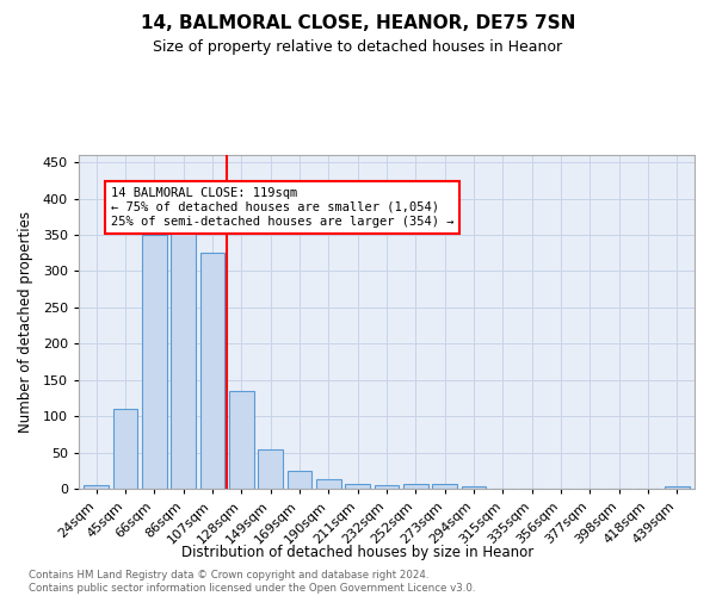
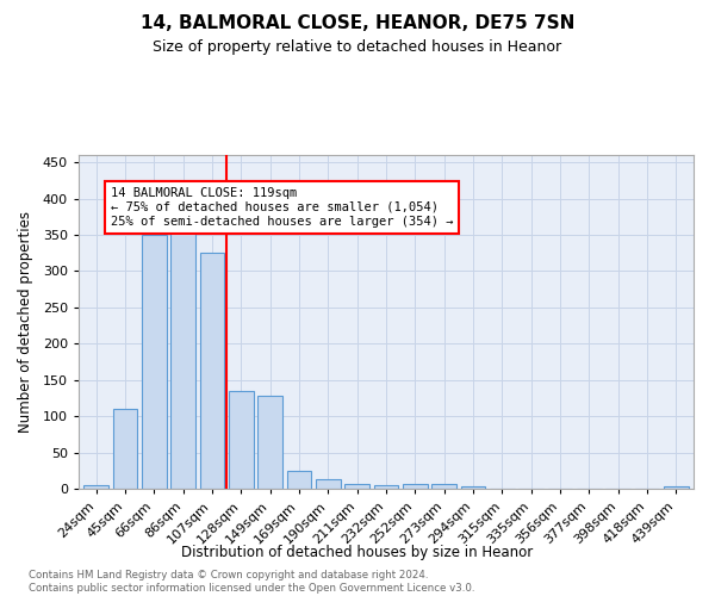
149sqm: 55 -> 128
